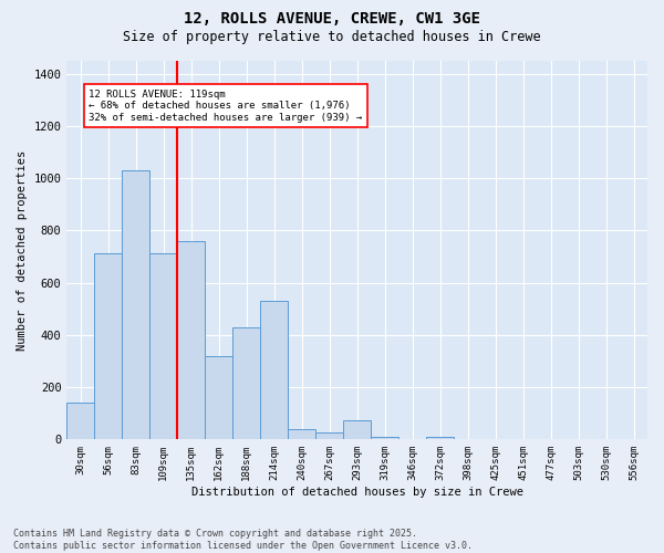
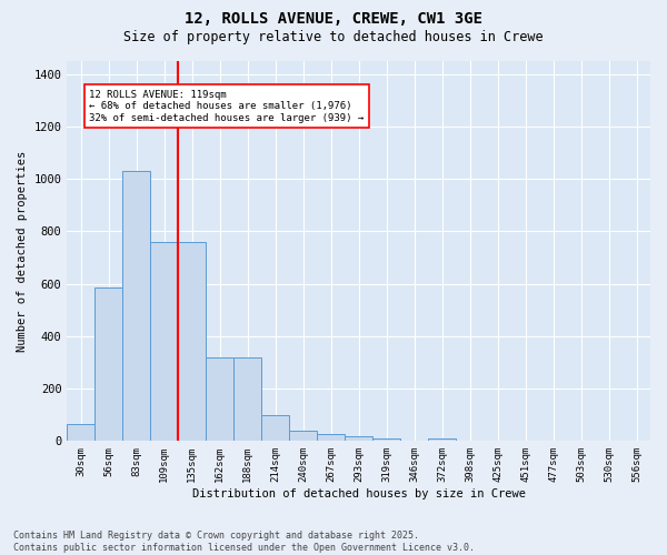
30sqm: 140 -> 65
56sqm: 715 -> 585
109sqm: 715 -> 760
188sqm: 430 -> 320
214sqm: 530 -> 100
293sqm: 75 -> 18
